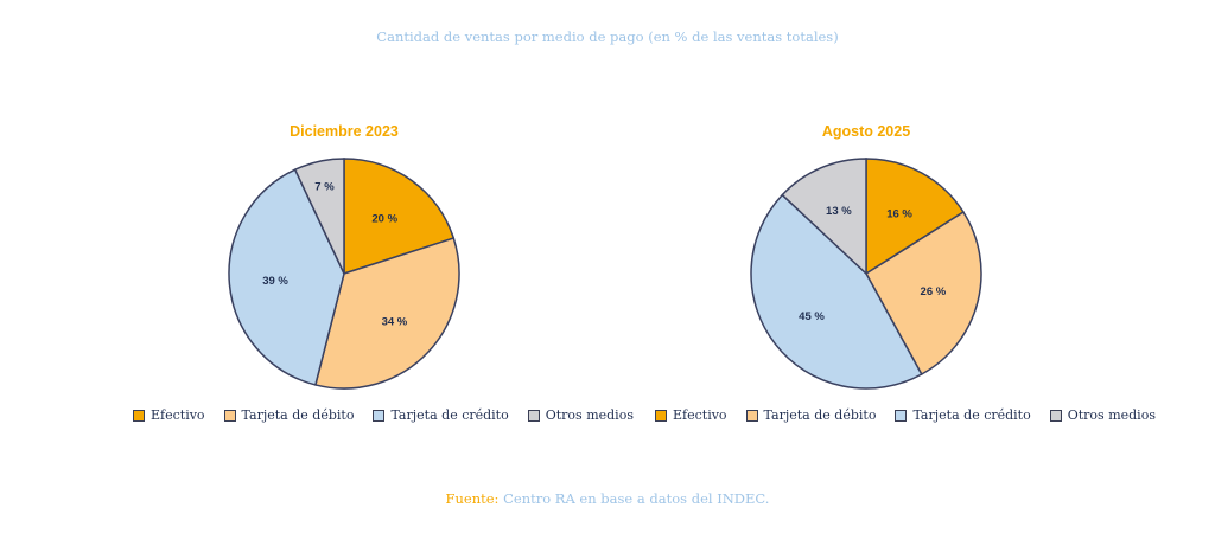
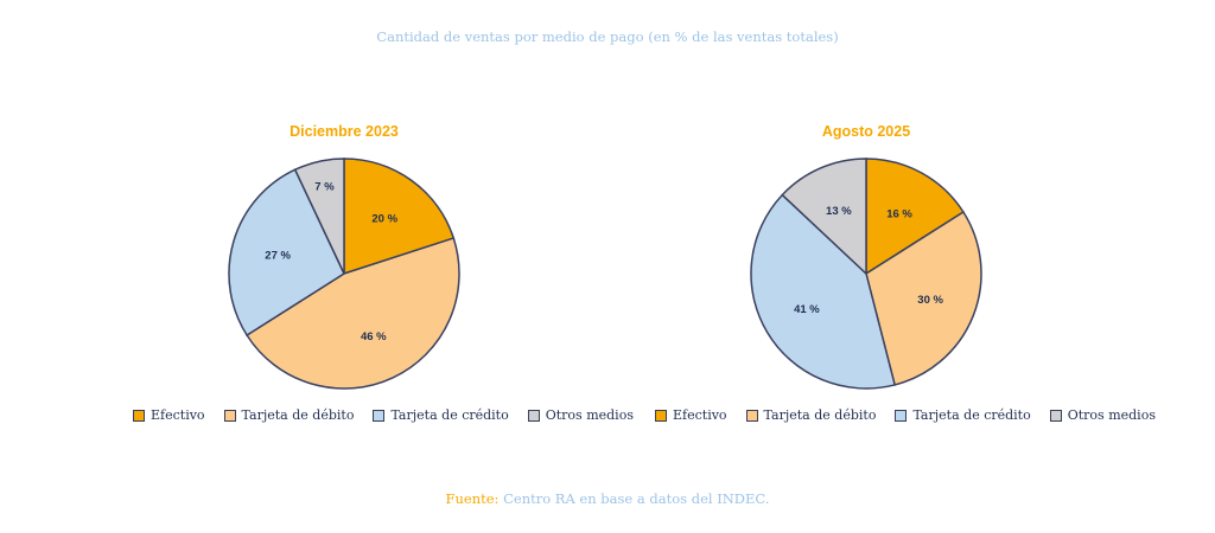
Diciembre 2023/Tarjeta de débito: 34 -> 46
Diciembre 2023/Tarjeta de crédito: 39 -> 27
Agosto 2025/Tarjeta de débito: 26 -> 30
Agosto 2025/Tarjeta de crédito: 45 -> 41
